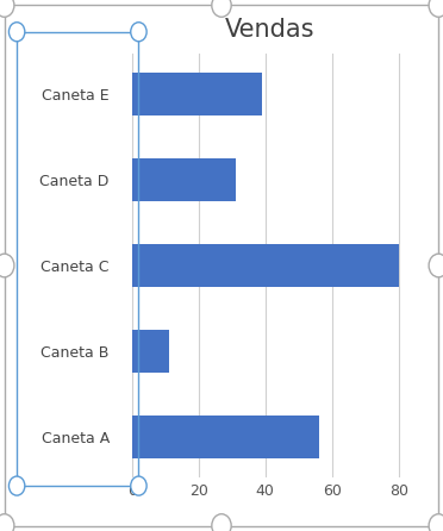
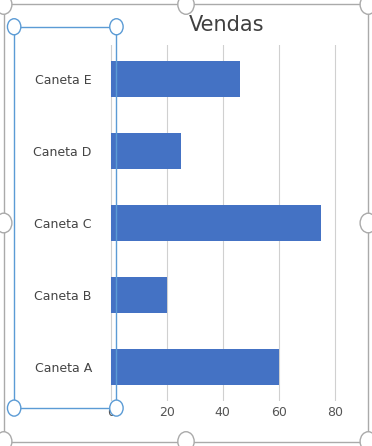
Caneta E: 39 -> 46
Caneta D: 31 -> 25
Caneta C: 80 -> 75
Caneta B: 11 -> 20
Caneta A: 56 -> 60
